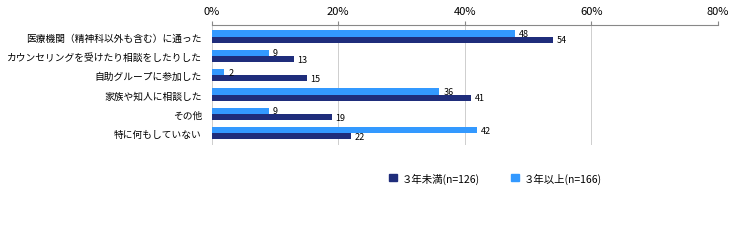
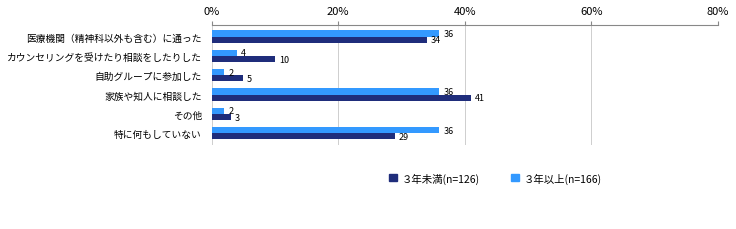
３年以上(n=166)/医療機関（精神科以外も含む）に通った: 48 -> 36
３年未満(n=126)/医療機関（精神科以外も含む）に通った: 54 -> 34
３年以上(n=166)/カウンセリングを受けたり相談をしたりした: 9 -> 4
３年未満(n=126)/カウンセリングを受けたり相談をしたりした: 13 -> 10
３年未満(n=126)/自助グループに参加した: 15 -> 5
３年以上(n=166)/その他: 9 -> 2
３年未満(n=126)/その他: 19 -> 3
３年以上(n=166)/特に何もしていない: 42 -> 36
３年未満(n=126)/特に何もしていない: 22 -> 29
